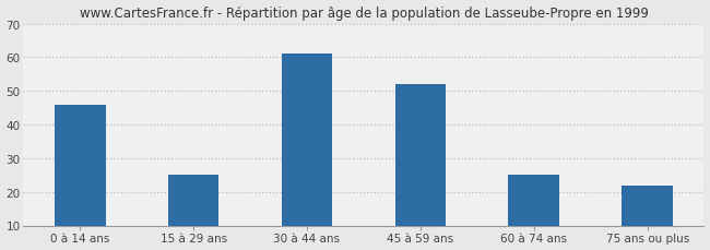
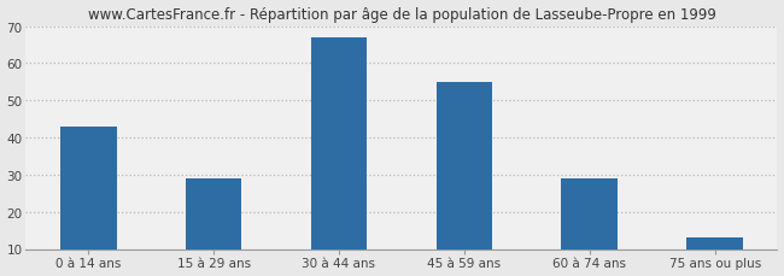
0 à 14 ans: 46 -> 43
15 à 29 ans: 25 -> 29
30 à 44 ans: 61 -> 67
45 à 59 ans: 52 -> 55
60 à 74 ans: 25 -> 29
75 ans ou plus: 22 -> 13
